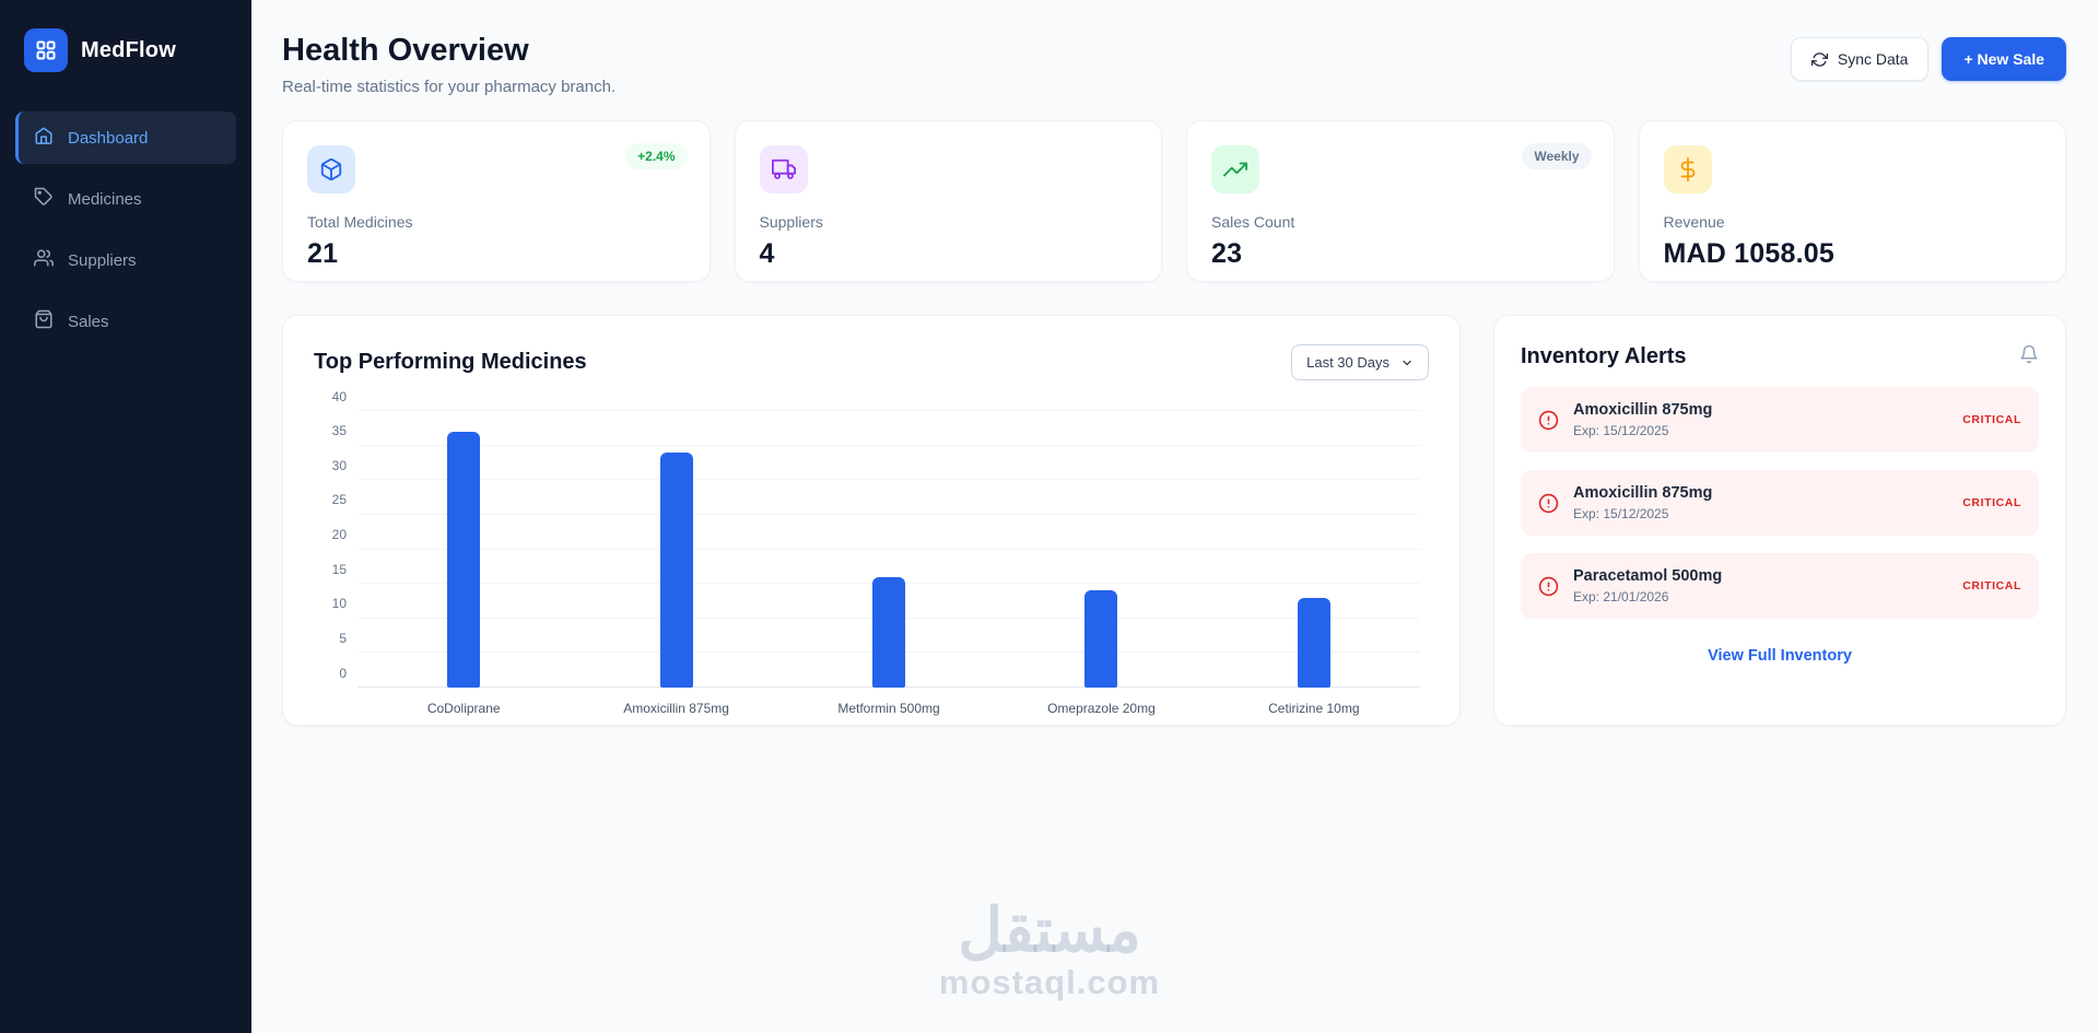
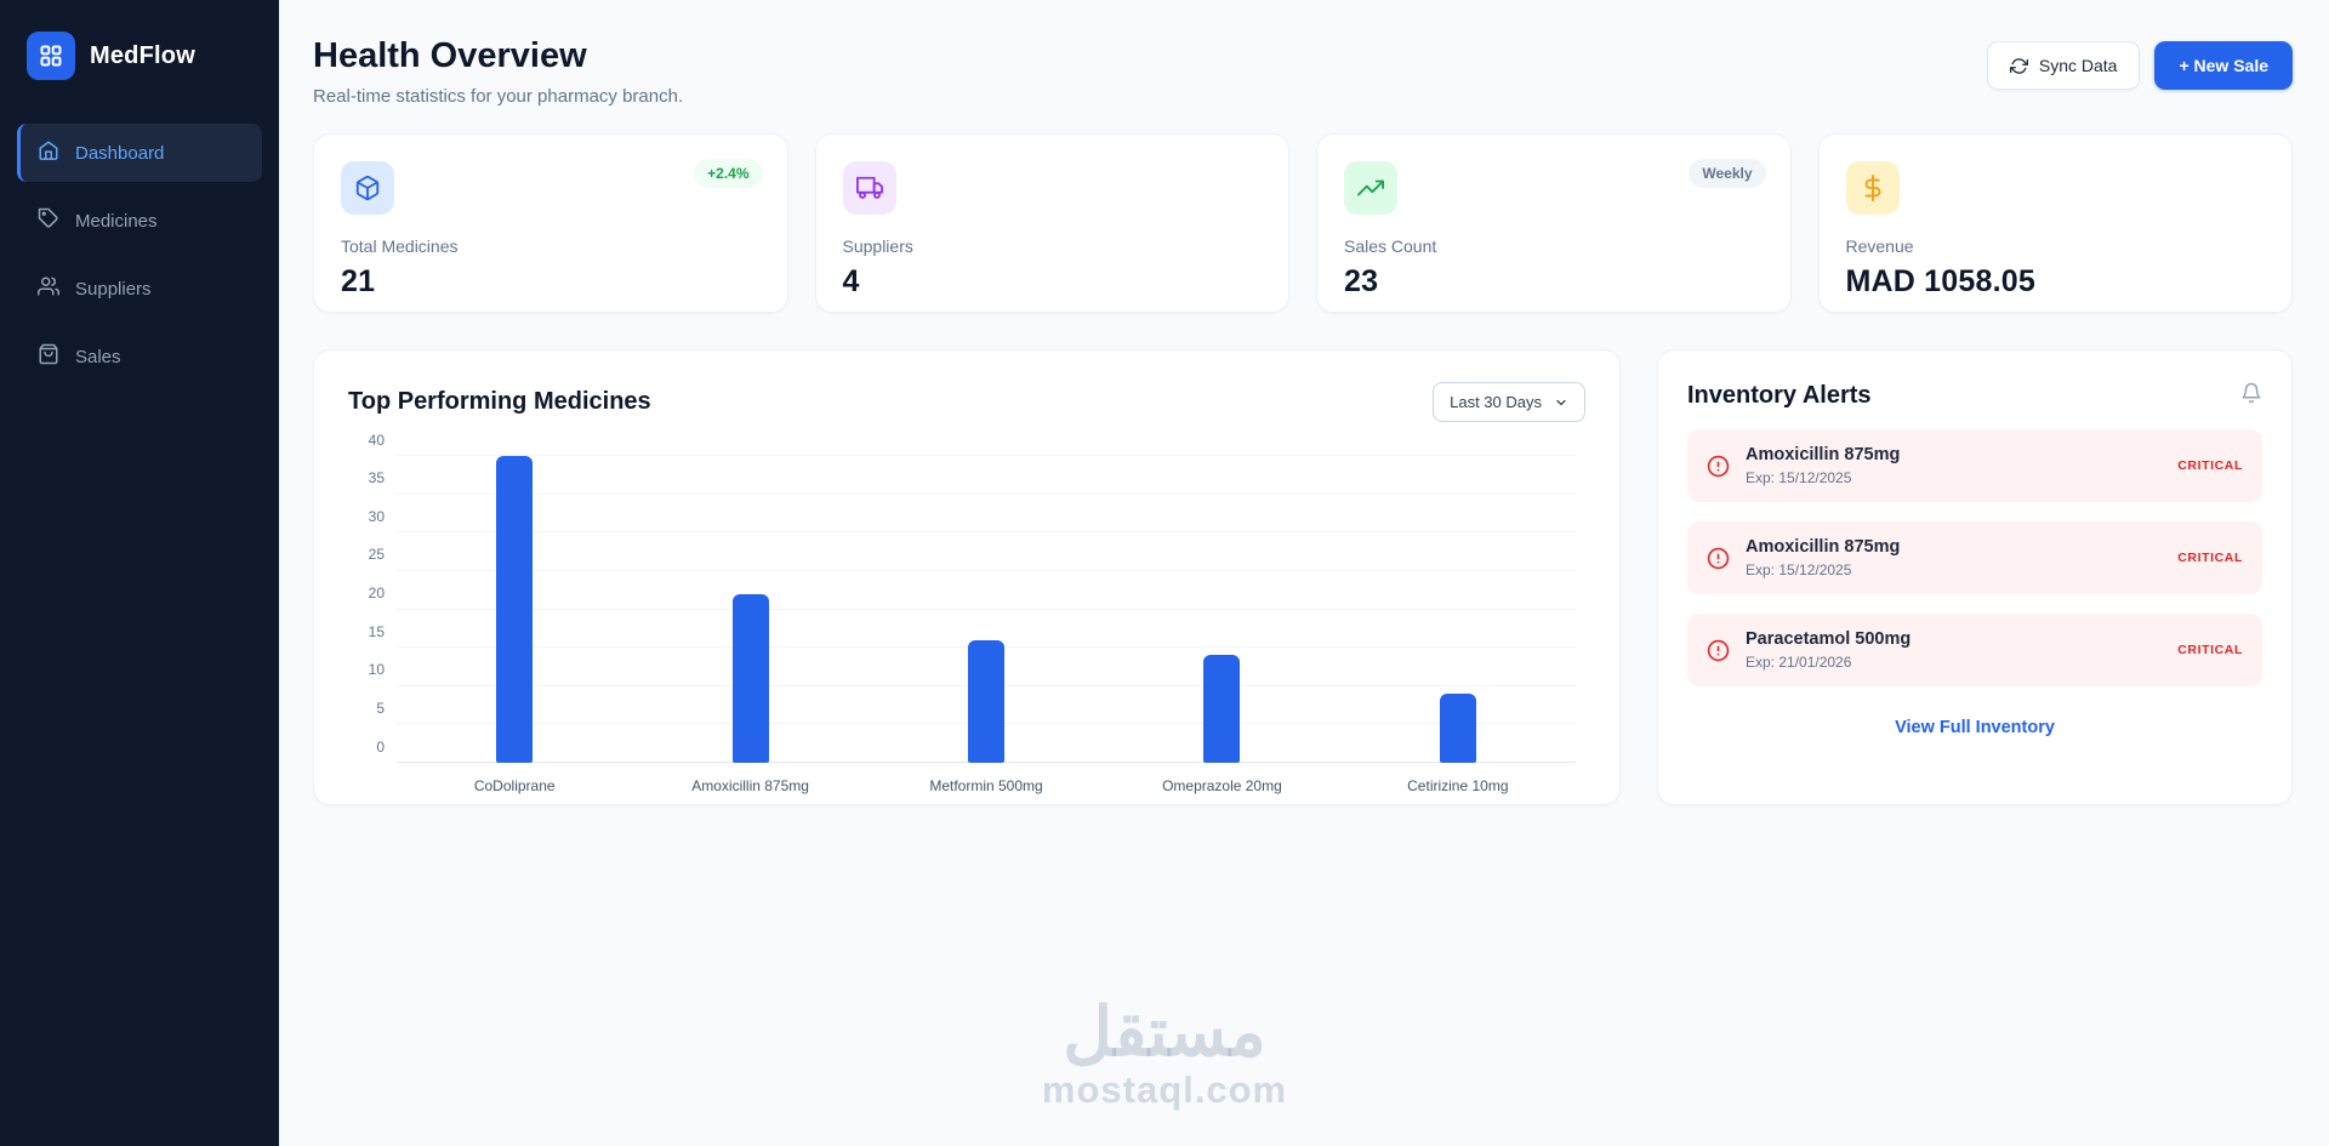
CoDoliprane: 37 -> 40
Amoxicillin 875mg: 34 -> 22
Cetirizine 10mg: 13 -> 9
